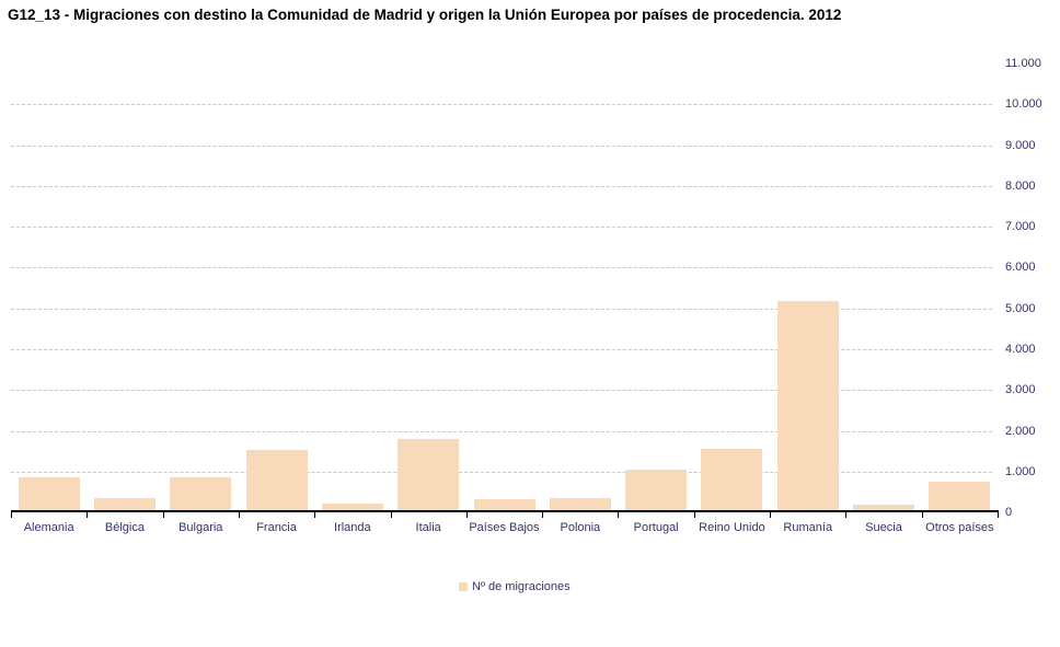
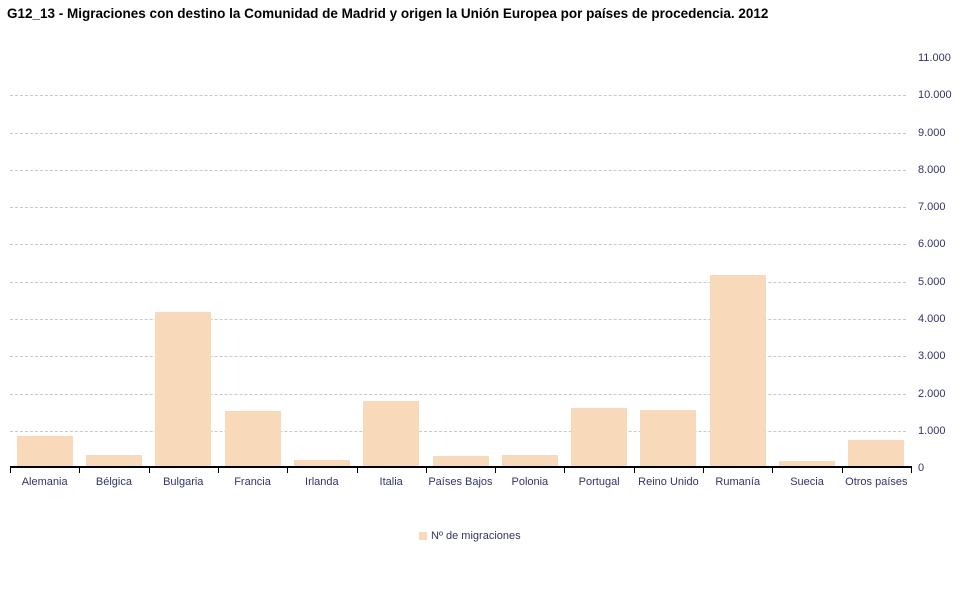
Bulgaria: 800 -> 4200
Portugal: 1000 -> 1600
